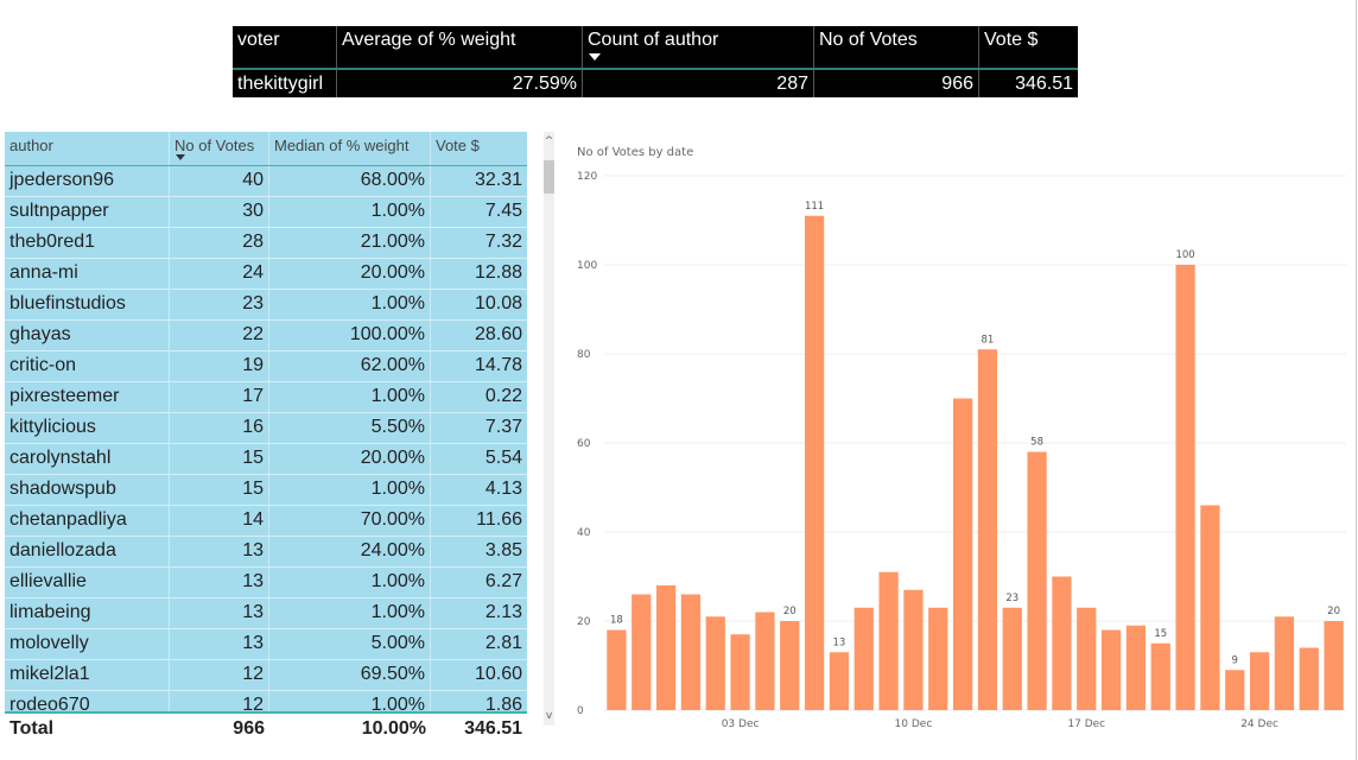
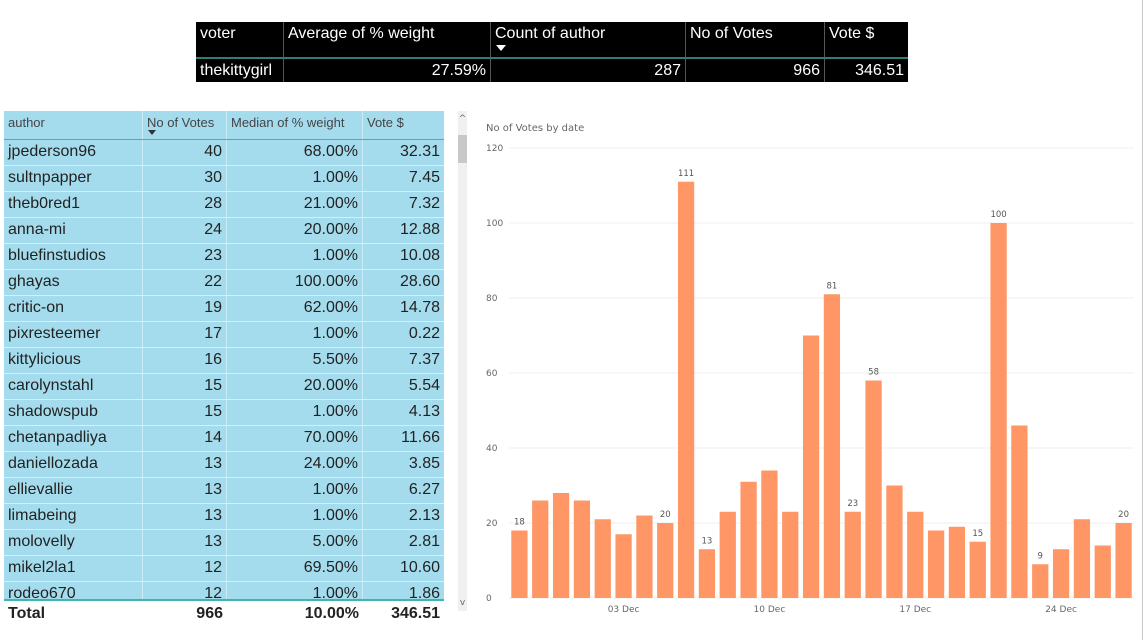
10 Dec: 27 -> 34
